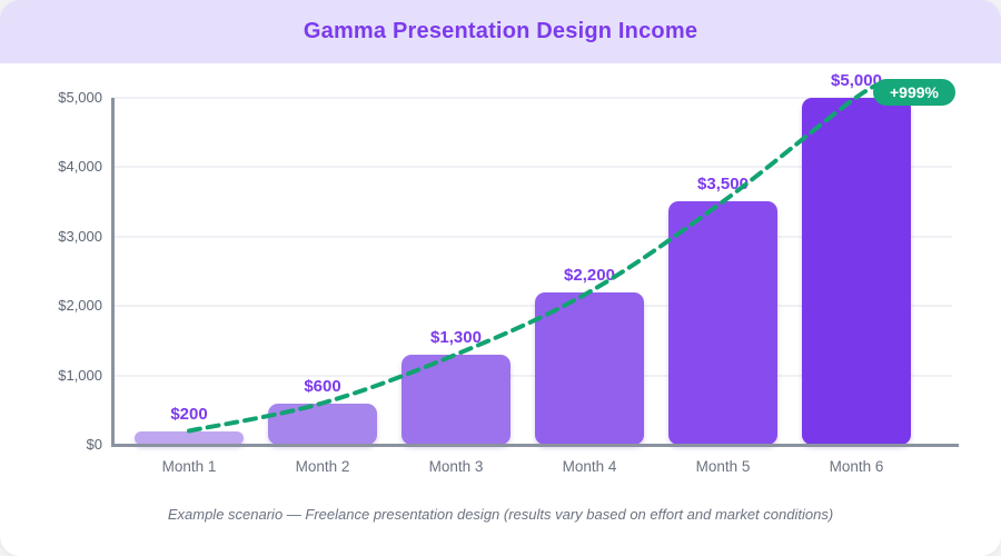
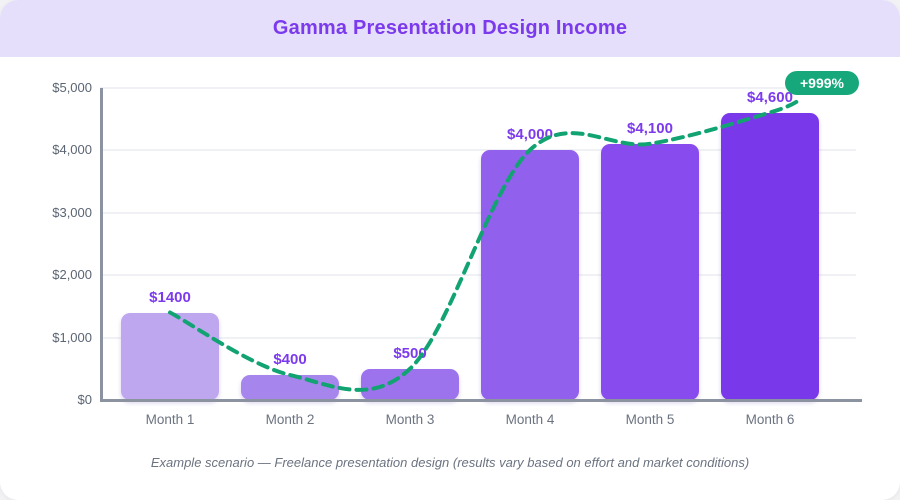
Month 1: $200 -> $1400
Month 2: $600 -> $400
Month 3: $1,300 -> $500
Month 4: $2,200 -> $4,000
Month 5: $3,500 -> $4,100
Month 6: $5,000 -> $4,600
